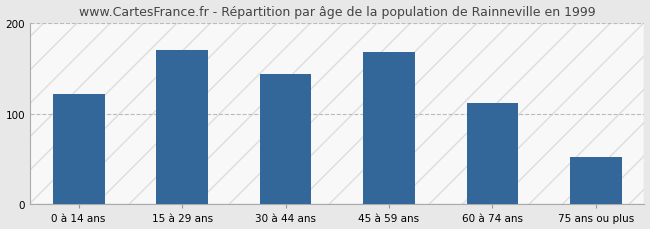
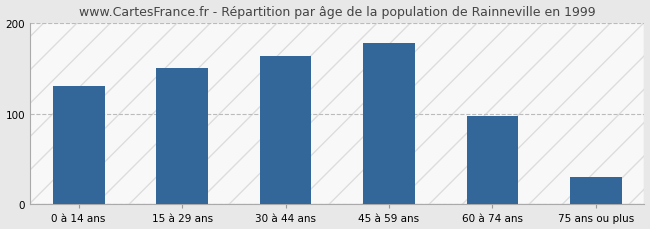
0 à 14 ans: 122 -> 130
15 à 29 ans: 170 -> 150
30 à 44 ans: 144 -> 163
45 à 59 ans: 168 -> 178
60 à 74 ans: 112 -> 97
75 ans ou plus: 52 -> 30
